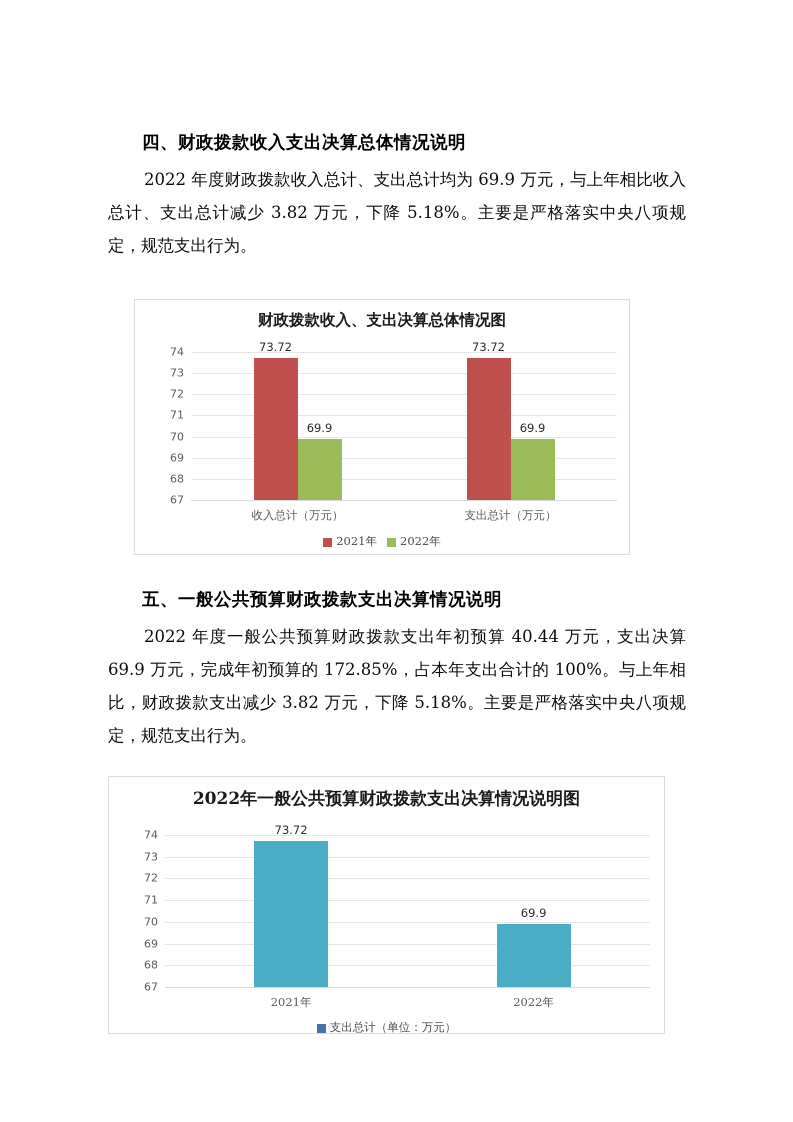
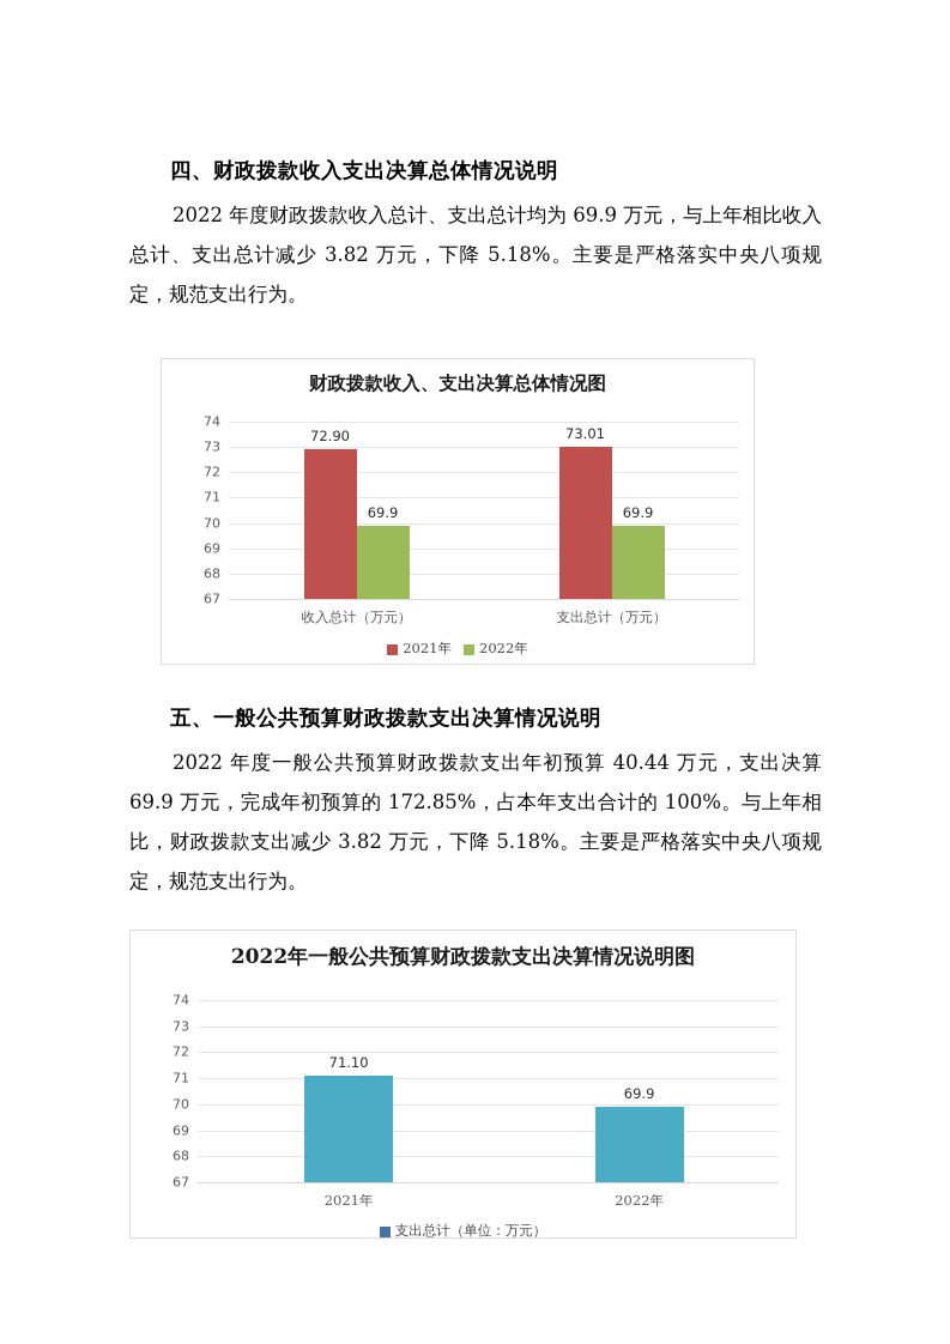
财政拨款收入、支出决算总体情况图/2021年/收入总计（万元）: 73.72 -> 72.90
财政拨款收入、支出决算总体情况图/2021年/支出总计（万元）: 73.72 -> 73.01
2022年一般公共预算财政拨款支出决算情况说明图/2021年: 73.72 -> 71.10
